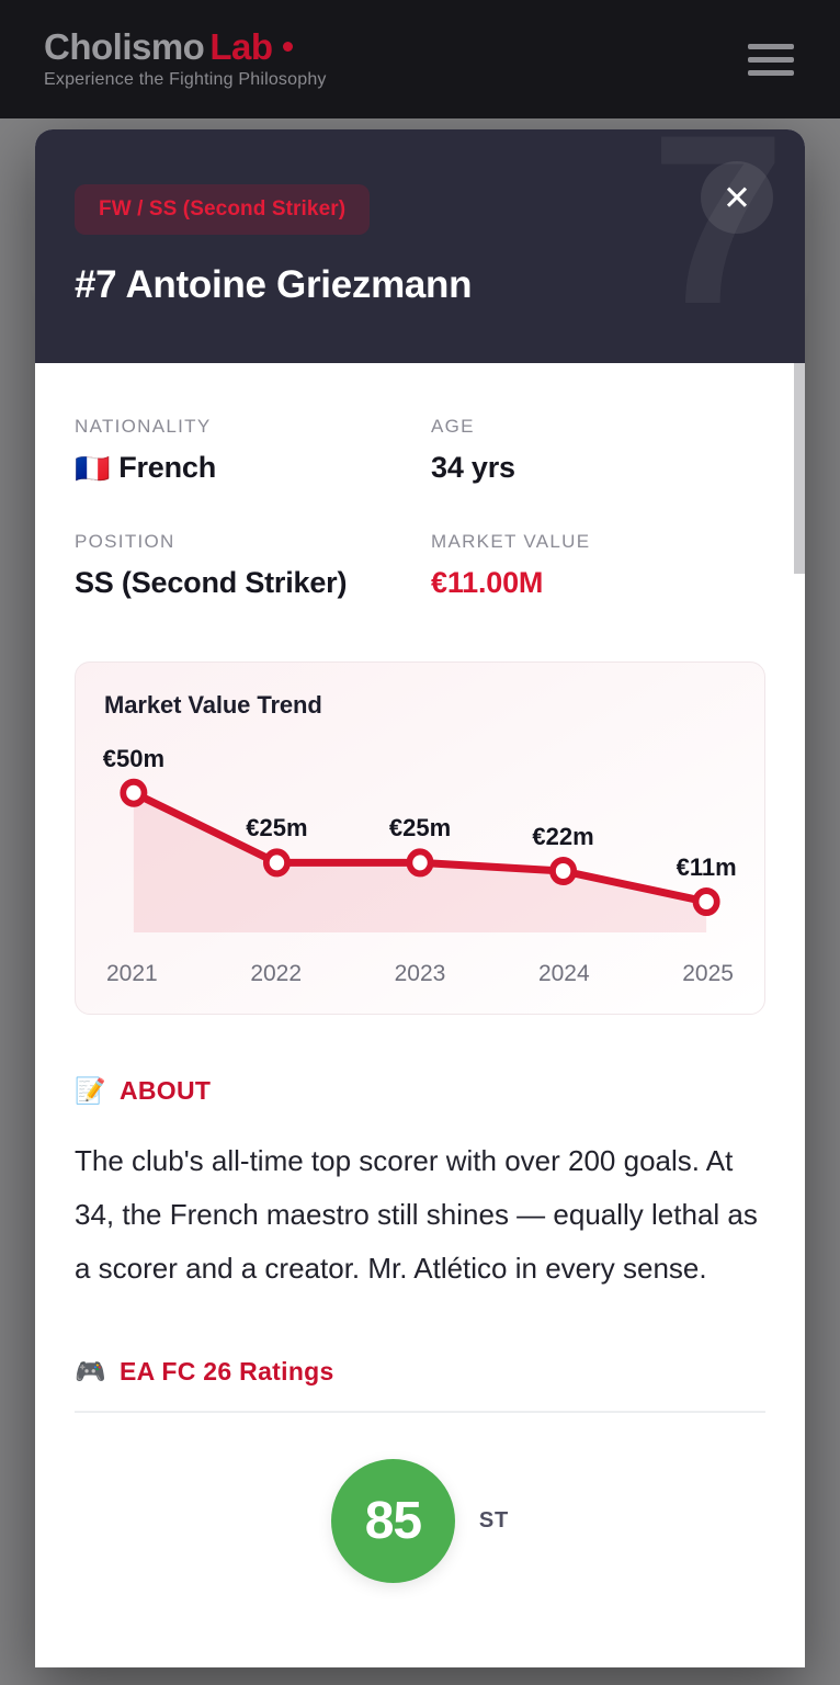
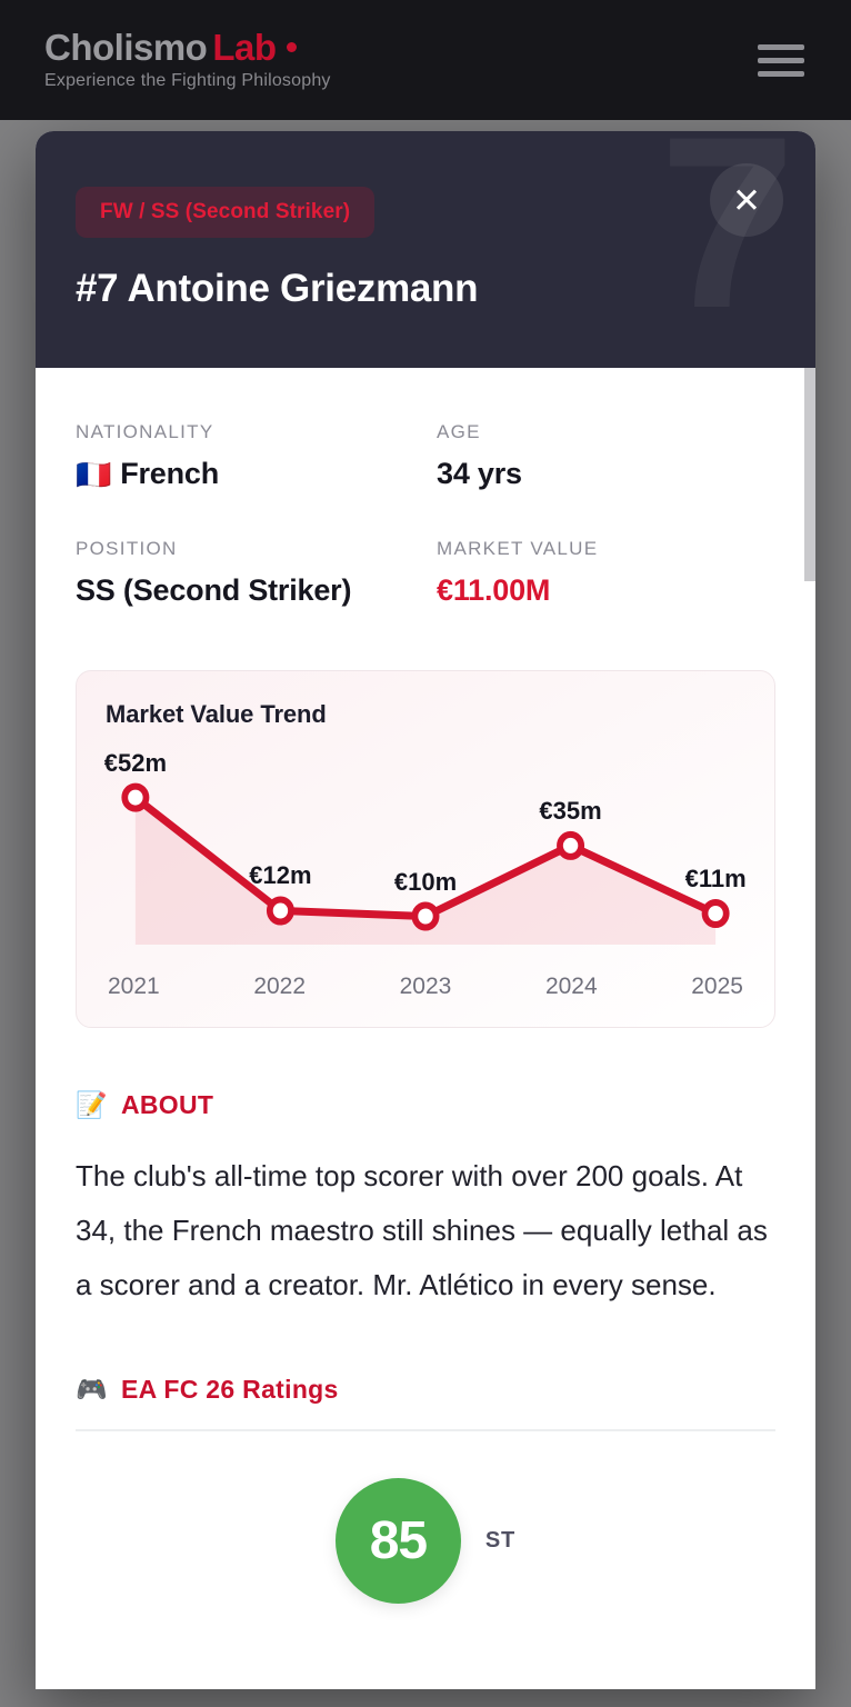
2021: €50m -> €52m
2022: €25m -> €12m
2023: €25m -> €10m
2024: €22m -> €35m
